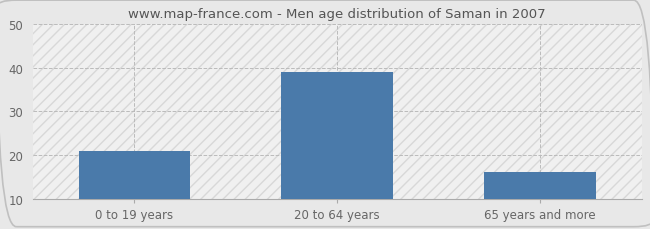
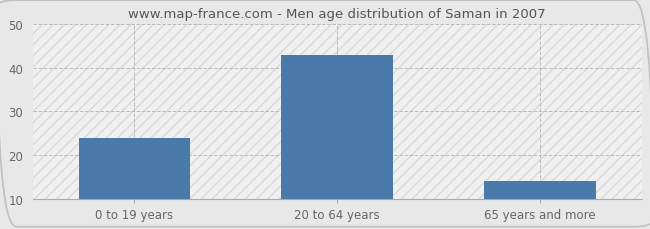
0 to 19 years: 21 -> 24
20 to 64 years: 39 -> 43
65 years and more: 16 -> 14
